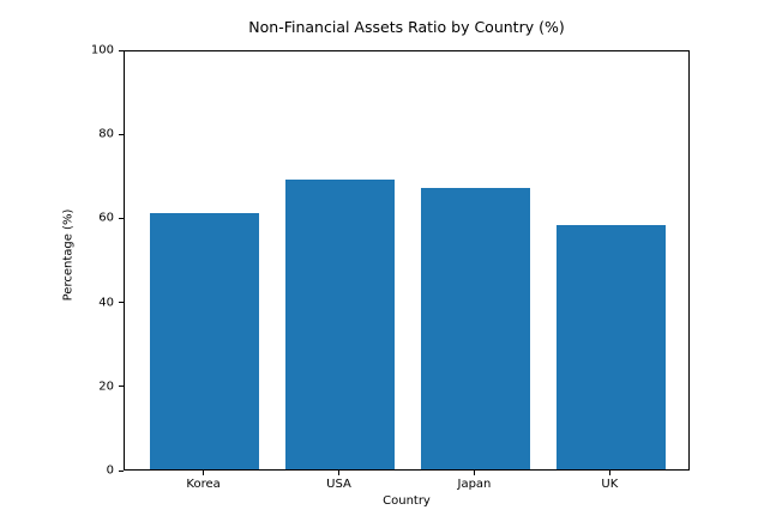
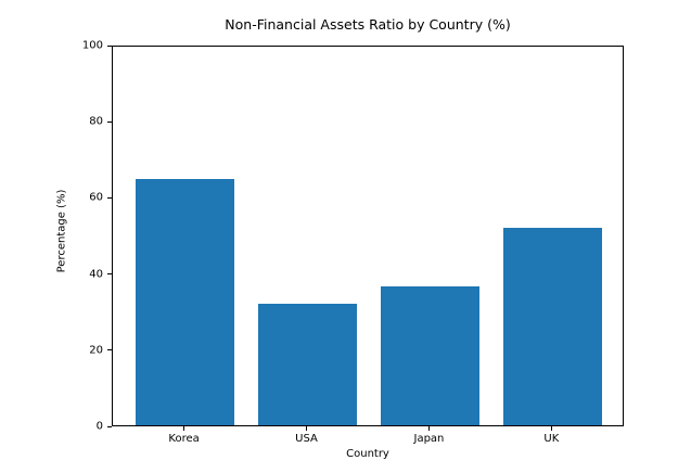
Korea: 61 -> 65
USA: 69 -> 32
Japan: 67 -> 36
UK: 58 -> 52
